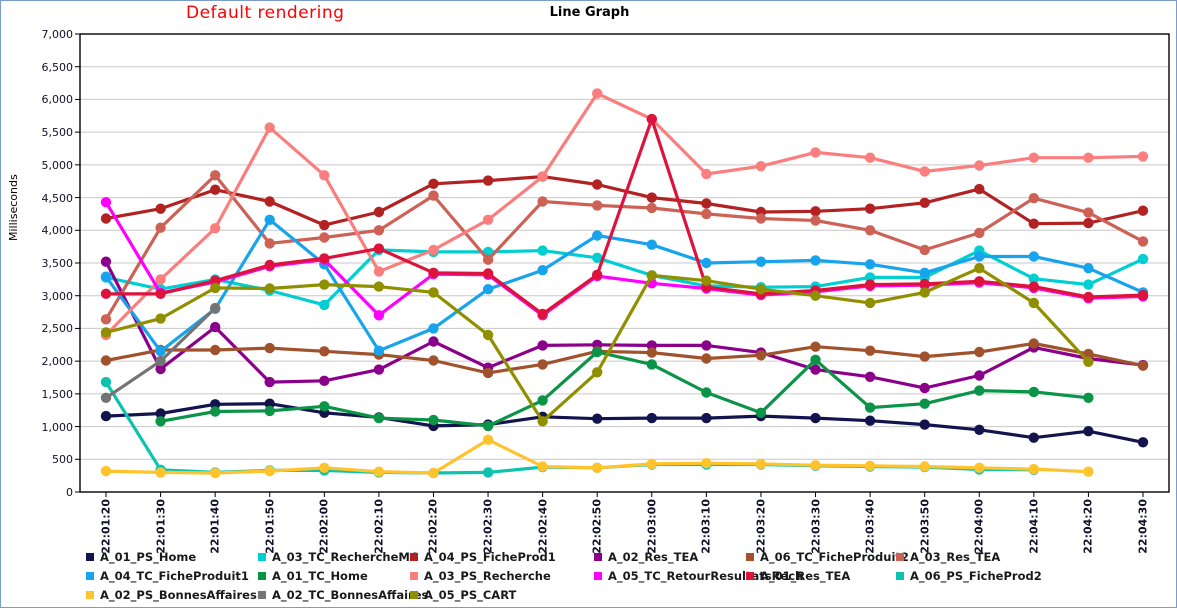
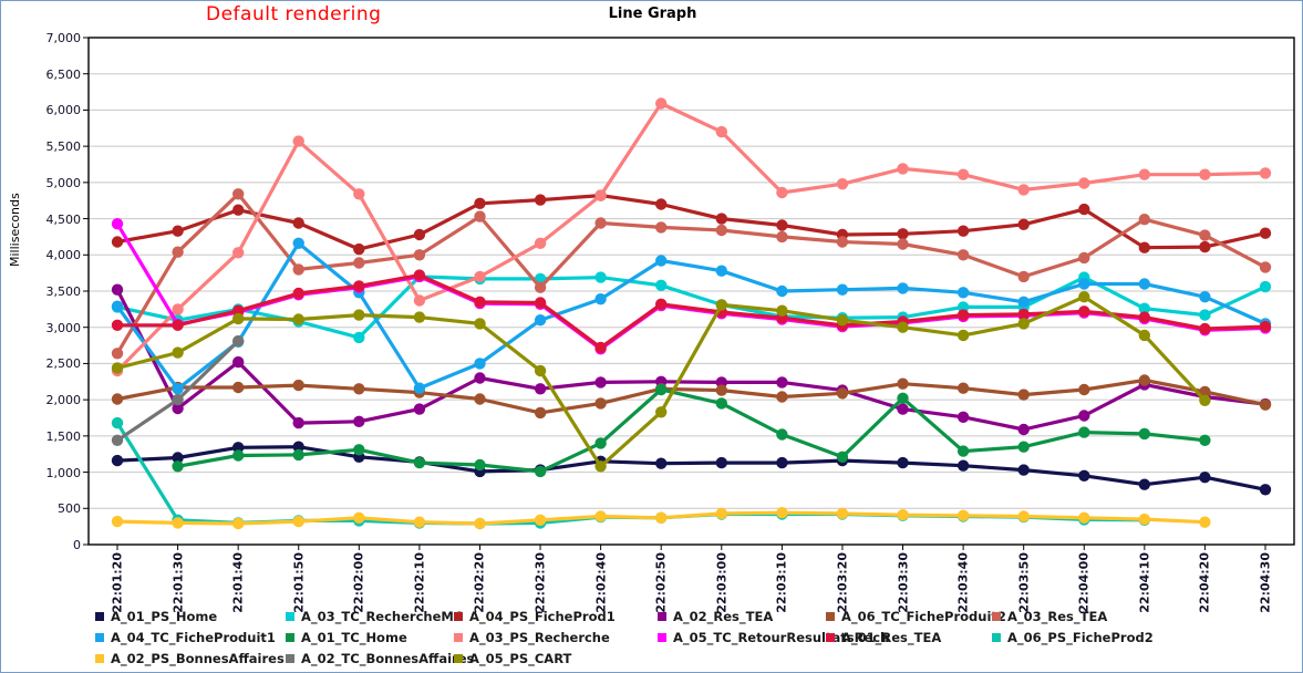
A_05_TC_RetourResultatsRech/22:02:10: 2700 -> 3700
A_02_Res_TEA/22:02:30: 1900 -> 2200
A_02_PS_BonnesAffaires/22:02:30: 800 -> 300
A_01_Res_TEA/22:03:00: 5700 -> 3200
